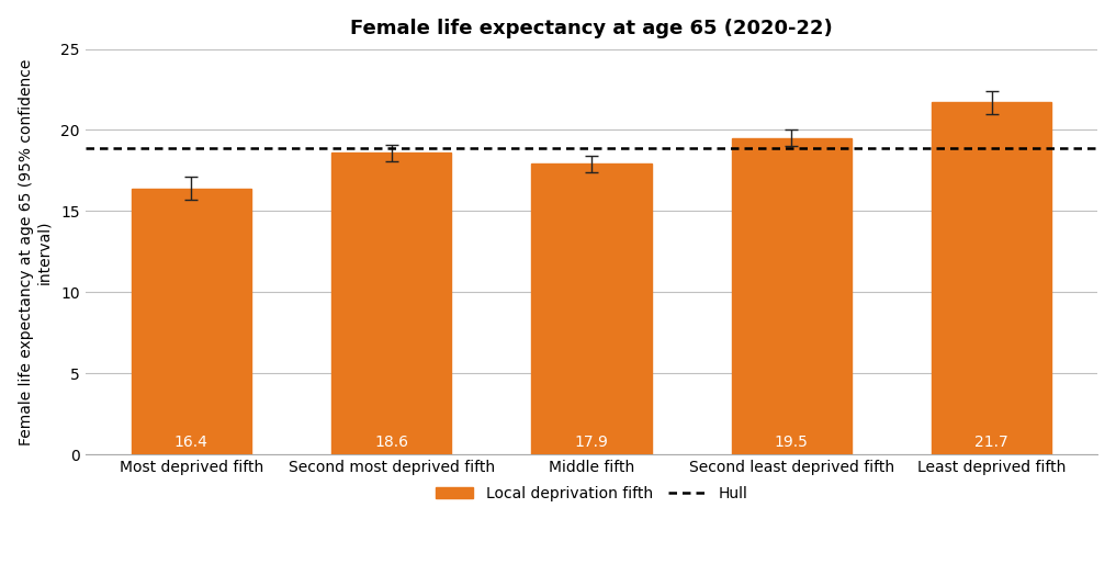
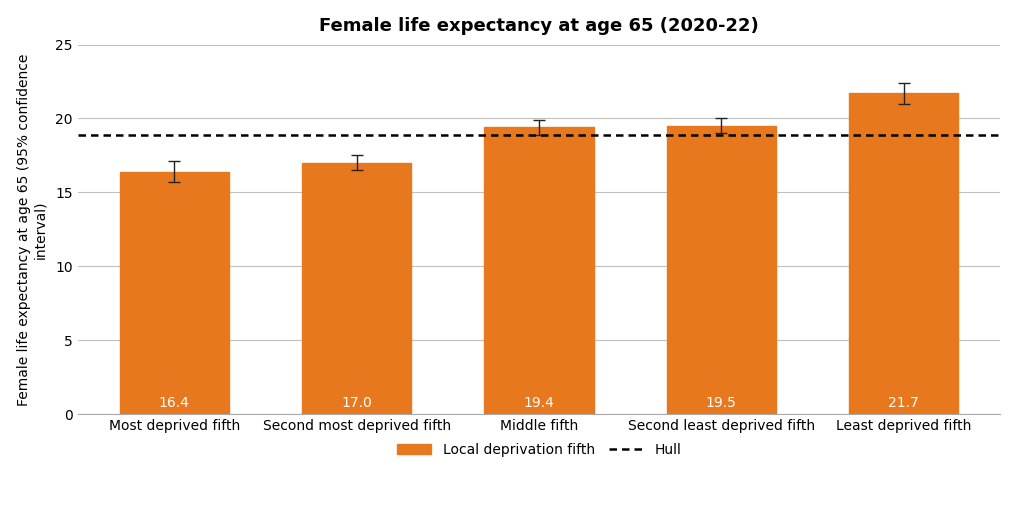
Second most deprived fifth: 18.6 -> 17.0
Middle fifth: 17.9 -> 19.4
